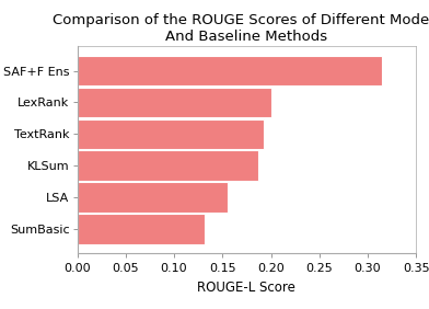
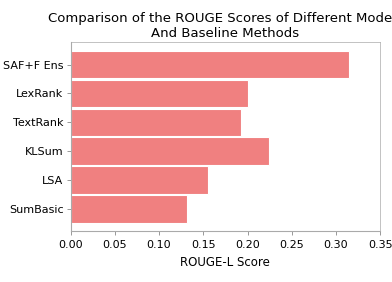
KLSum: 0.187 -> 0.224
